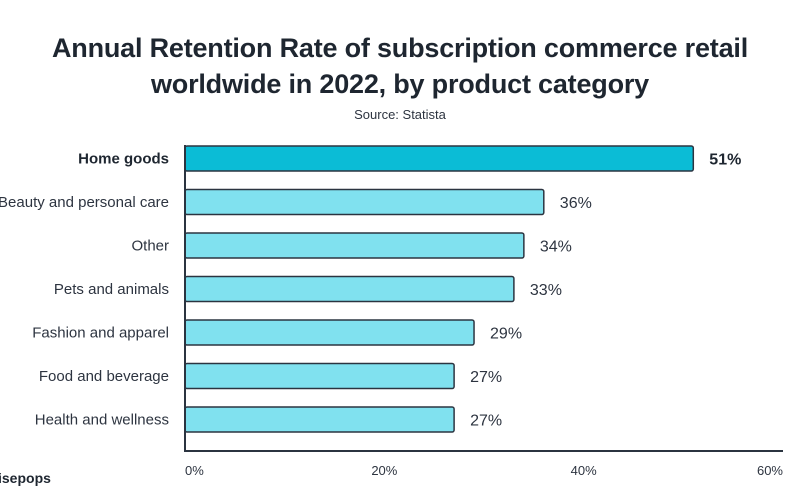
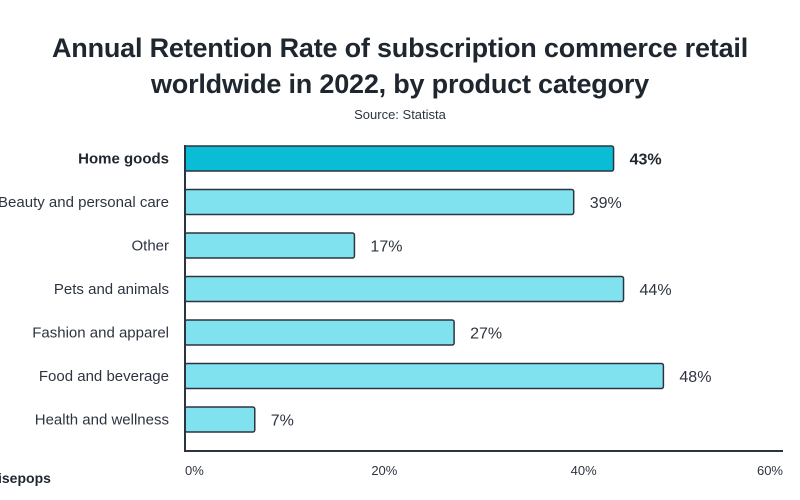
Home goods: 51% -> 43%
Beauty and personal care: 36% -> 39%
Other: 34% -> 17%
Pets and animals: 33% -> 44%
Fashion and apparel: 29% -> 27%
Food and beverage: 27% -> 48%
Health and wellness: 27% -> 7%
